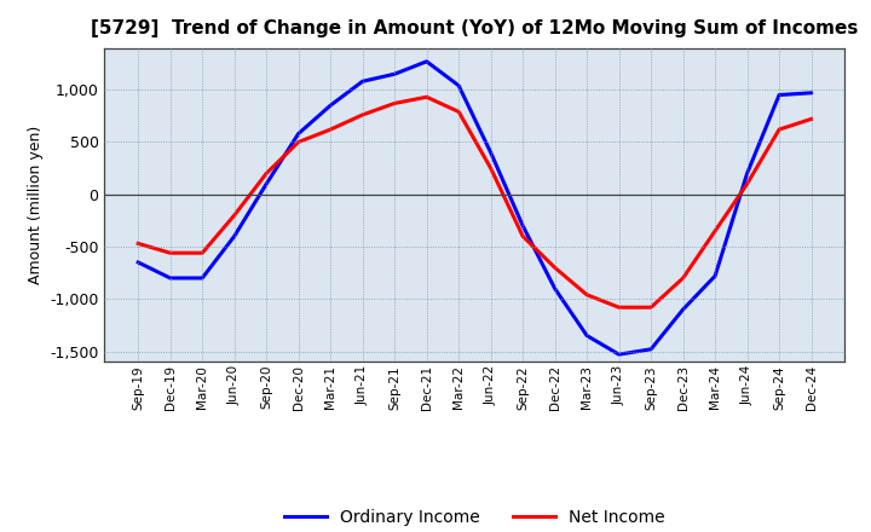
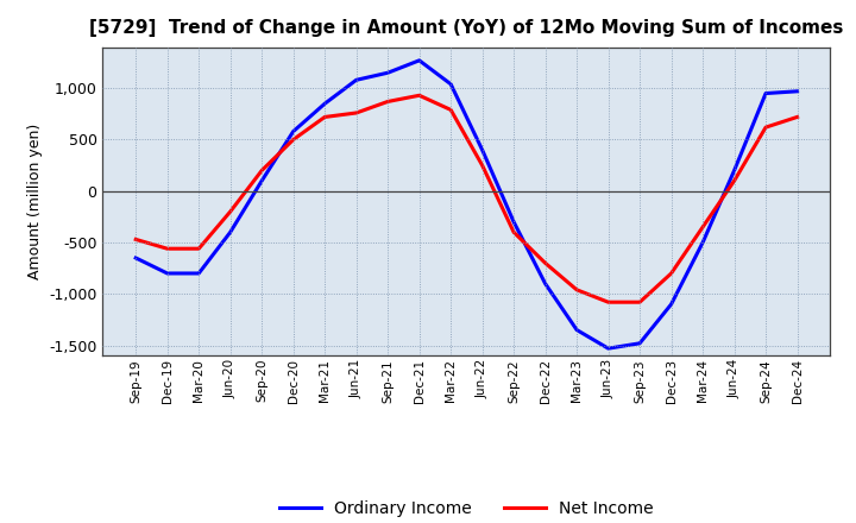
Net Income/Mar-21: 620 -> 720
Ordinary Income/Mar-24: -780 -> -500
